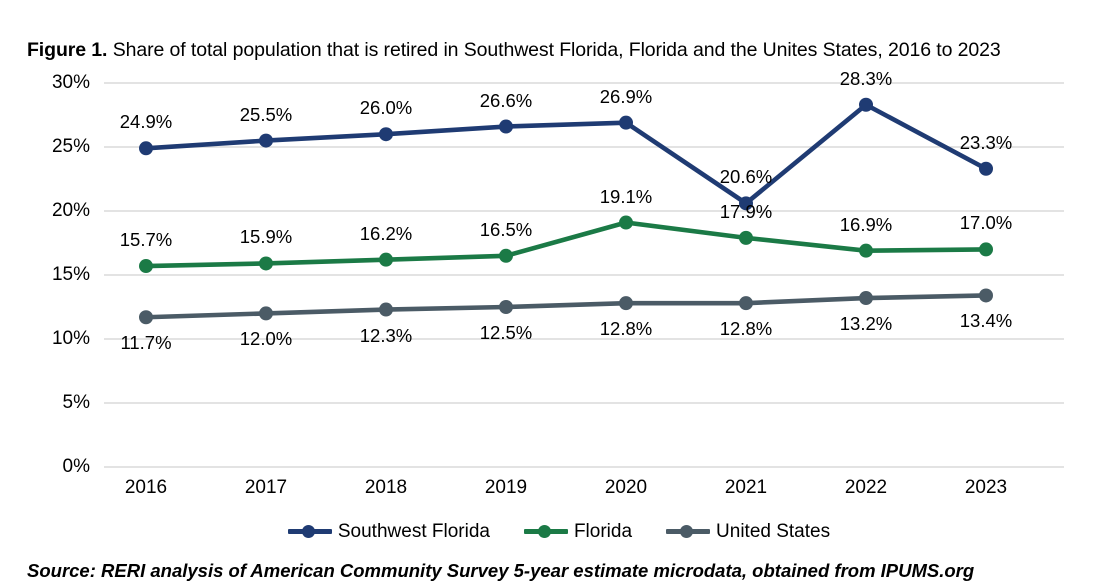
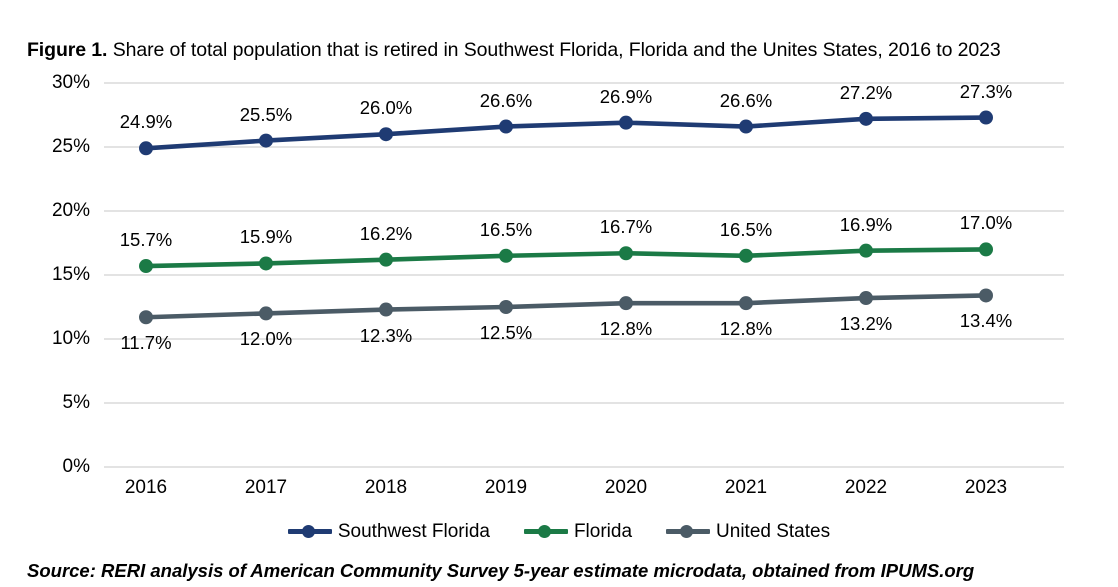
Florida/2020: 19.1% -> 16.7%
Southwest Florida/2021: 20.6% -> 26.6%
Florida/2021: 17.9% -> 16.5%
Southwest Florida/2022: 28.3% -> 27.2%
Southwest Florida/2023: 23.3% -> 27.3%
